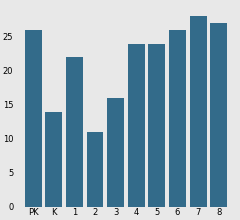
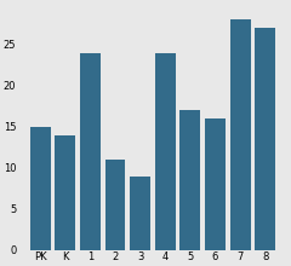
PK: 26 -> 15
1: 22 -> 24
3: 16 -> 9
5: 24 -> 17
6: 26 -> 16
